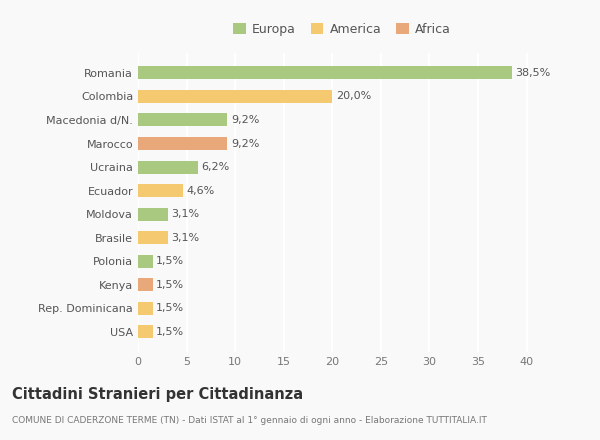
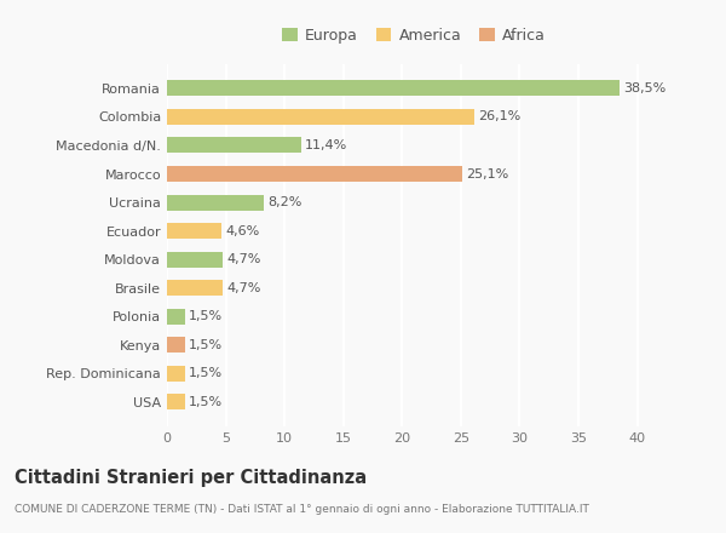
Colombia: 20,0% -> 26,1%
Macedonia d/N.: 9,2% -> 11,4%
Marocco: 9,2% -> 25,1%
Ucraina: 6,2% -> 8,2%
Moldova: 3,1% -> 4,7%
Brasile: 3,1% -> 4,7%
